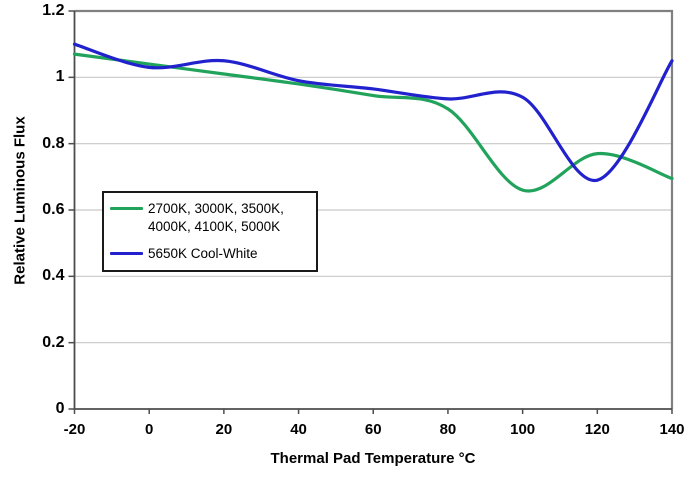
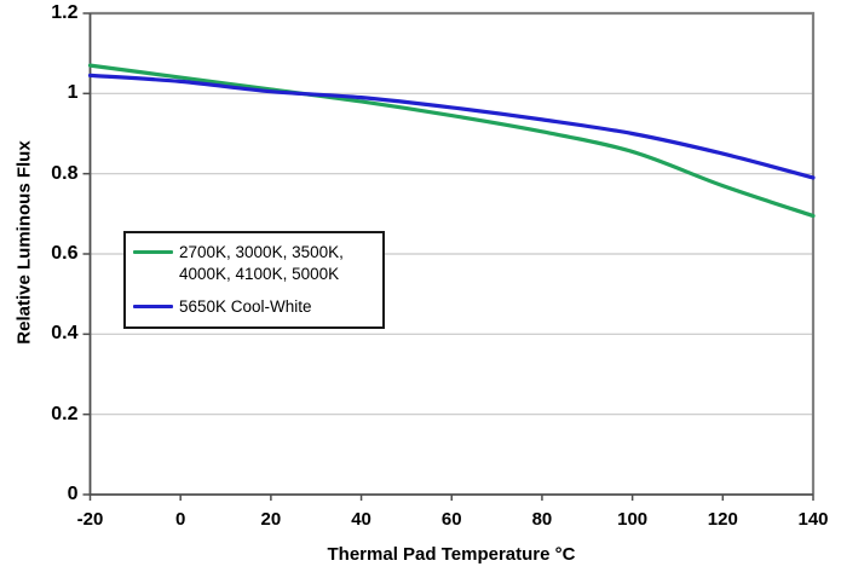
5650K Cool-White/-20: 1.10 -> 1.04
5650K Cool-White/20: 1.05 -> 1.00
2700K, 3000K, 3500K, 4000K, 4100K, 5000K/100: 0.66 -> 0.85
5650K Cool-White/100: 0.94 -> 0.90
5650K Cool-White/120: 0.69 -> 0.85
5650K Cool-White/140: 1.05 -> 0.79
